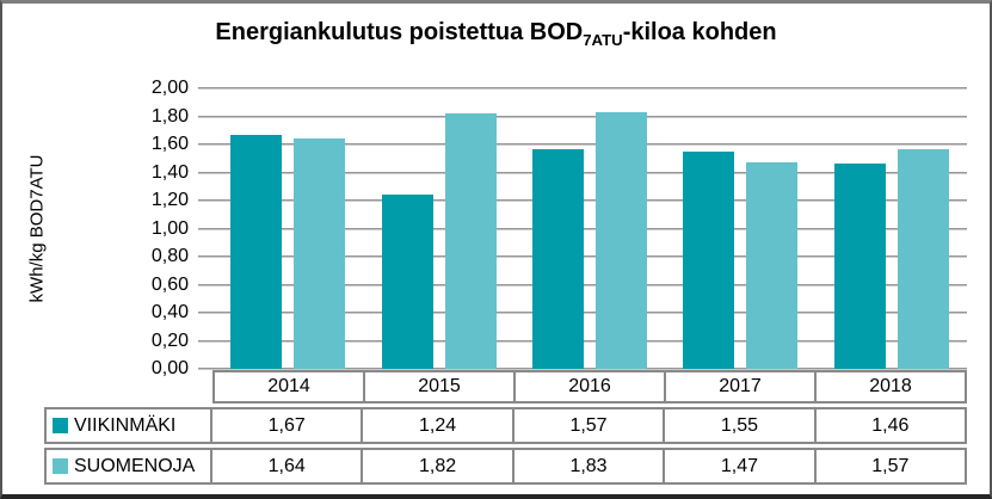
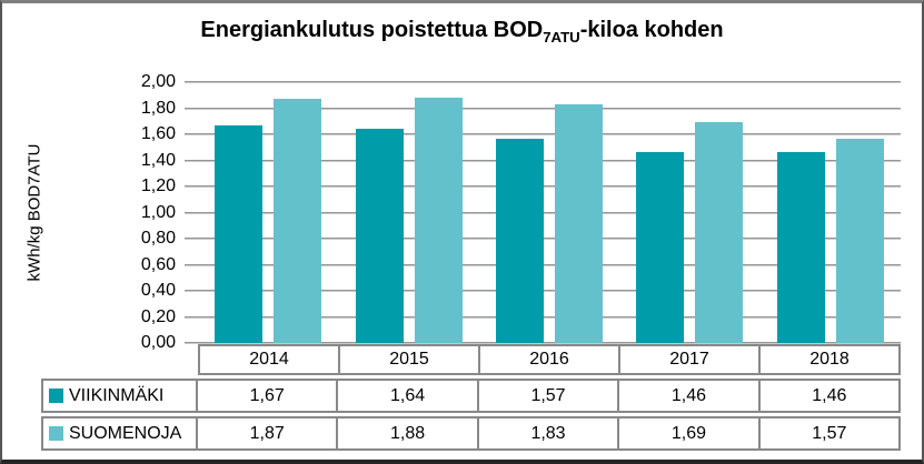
SUOMENOJA/2014: 1,64 -> 1,87
VIIKINMÄKI/2015: 1,24 -> 1,64
SUOMENOJA/2015: 1,82 -> 1,88
VIIKINMÄKI/2017: 1,55 -> 1,46
SUOMENOJA/2017: 1,47 -> 1,69
